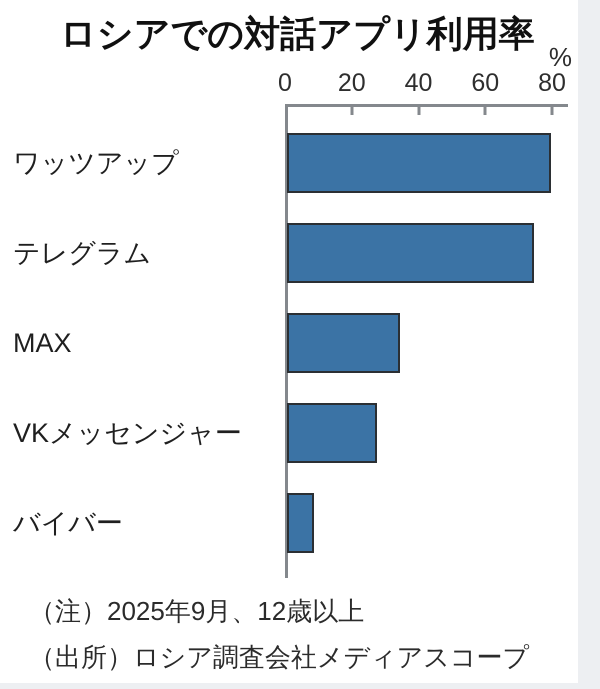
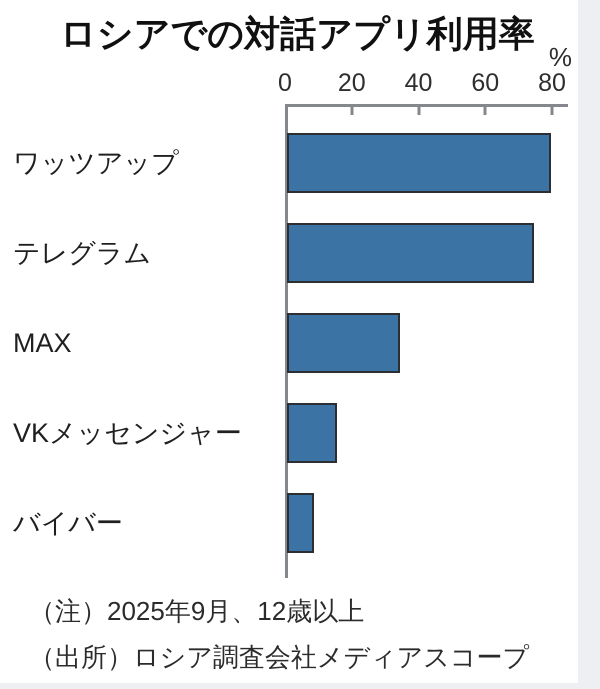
VKメッセンジャー: 27 -> 15
